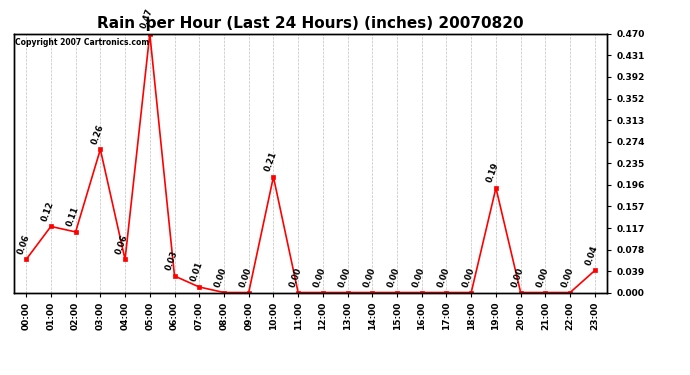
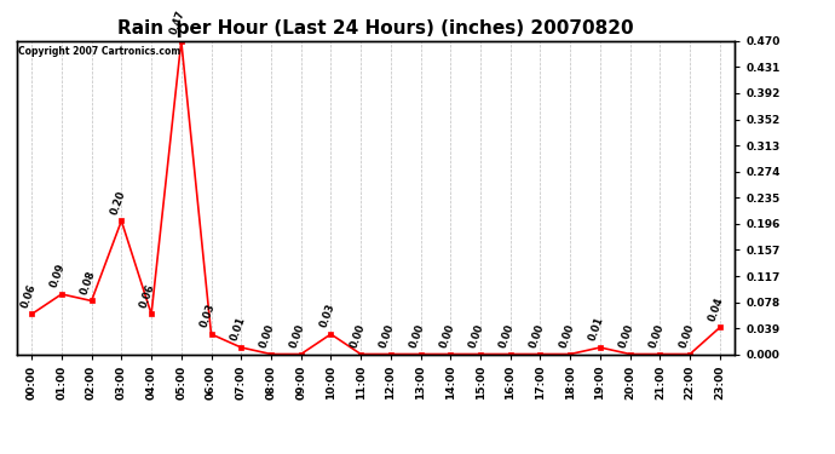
01:00: 0.12 -> 0.09
02:00: 0.11 -> 0.08
03:00: 0.26 -> 0.20
10:00: 0.21 -> 0.03
19:00: 0.19 -> 0.01
